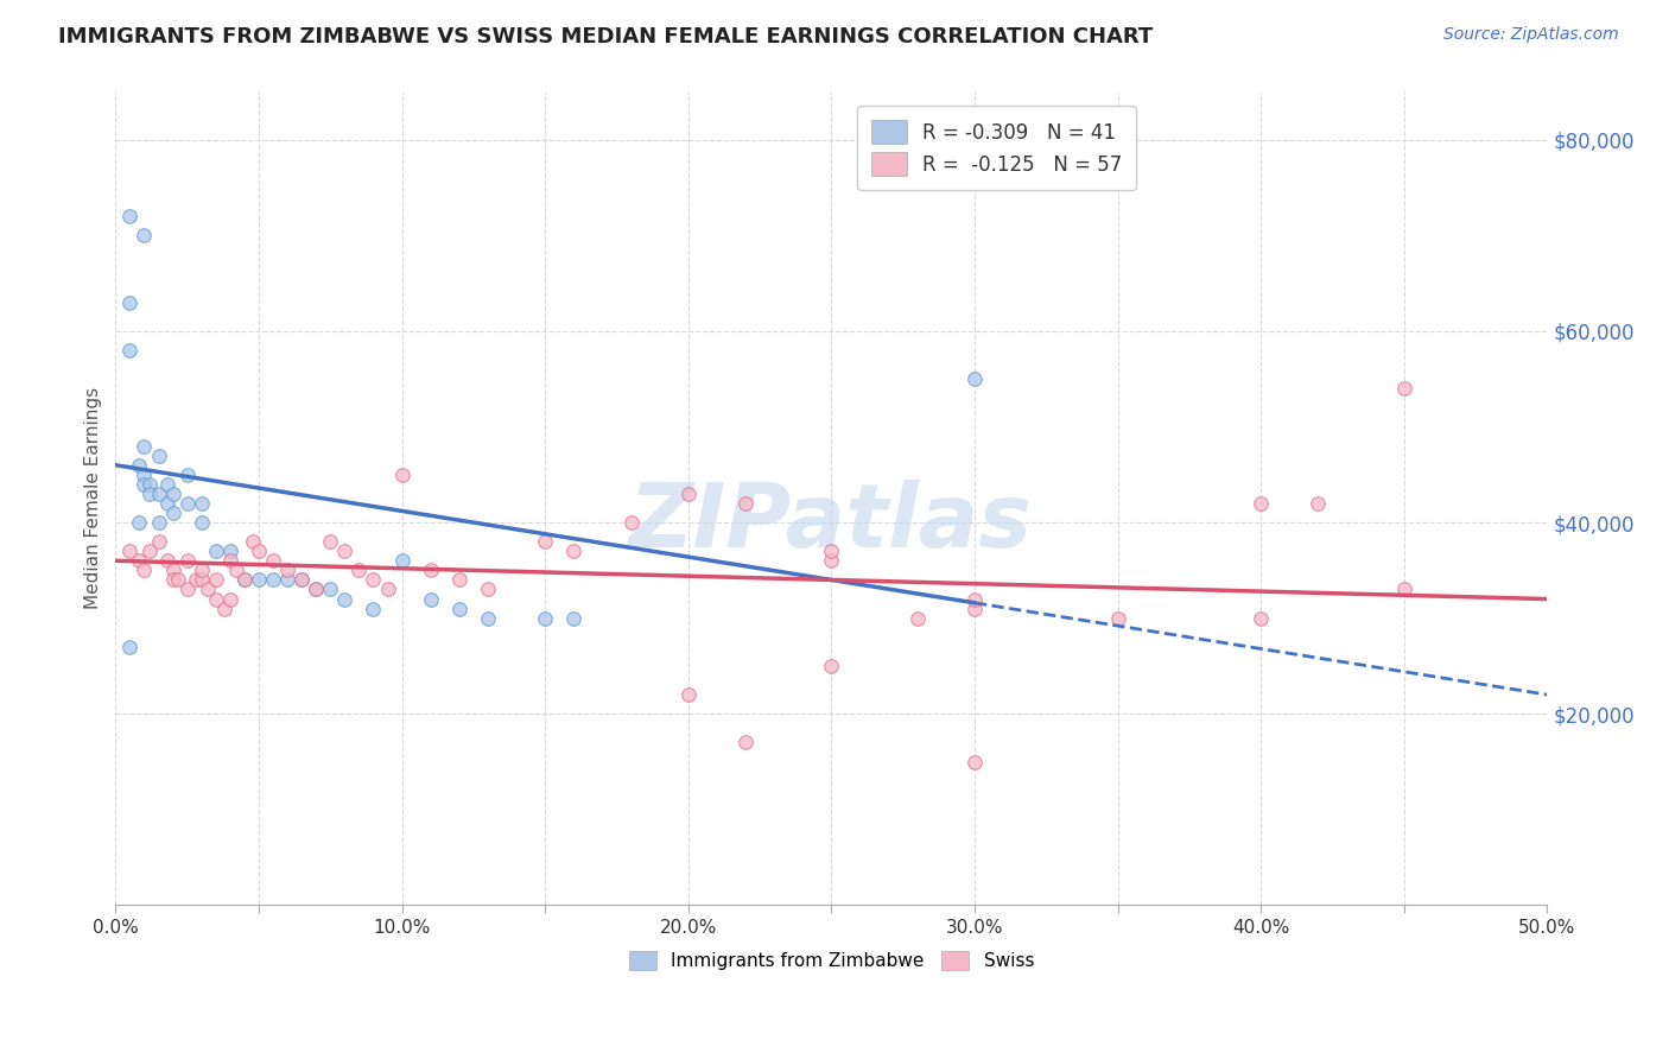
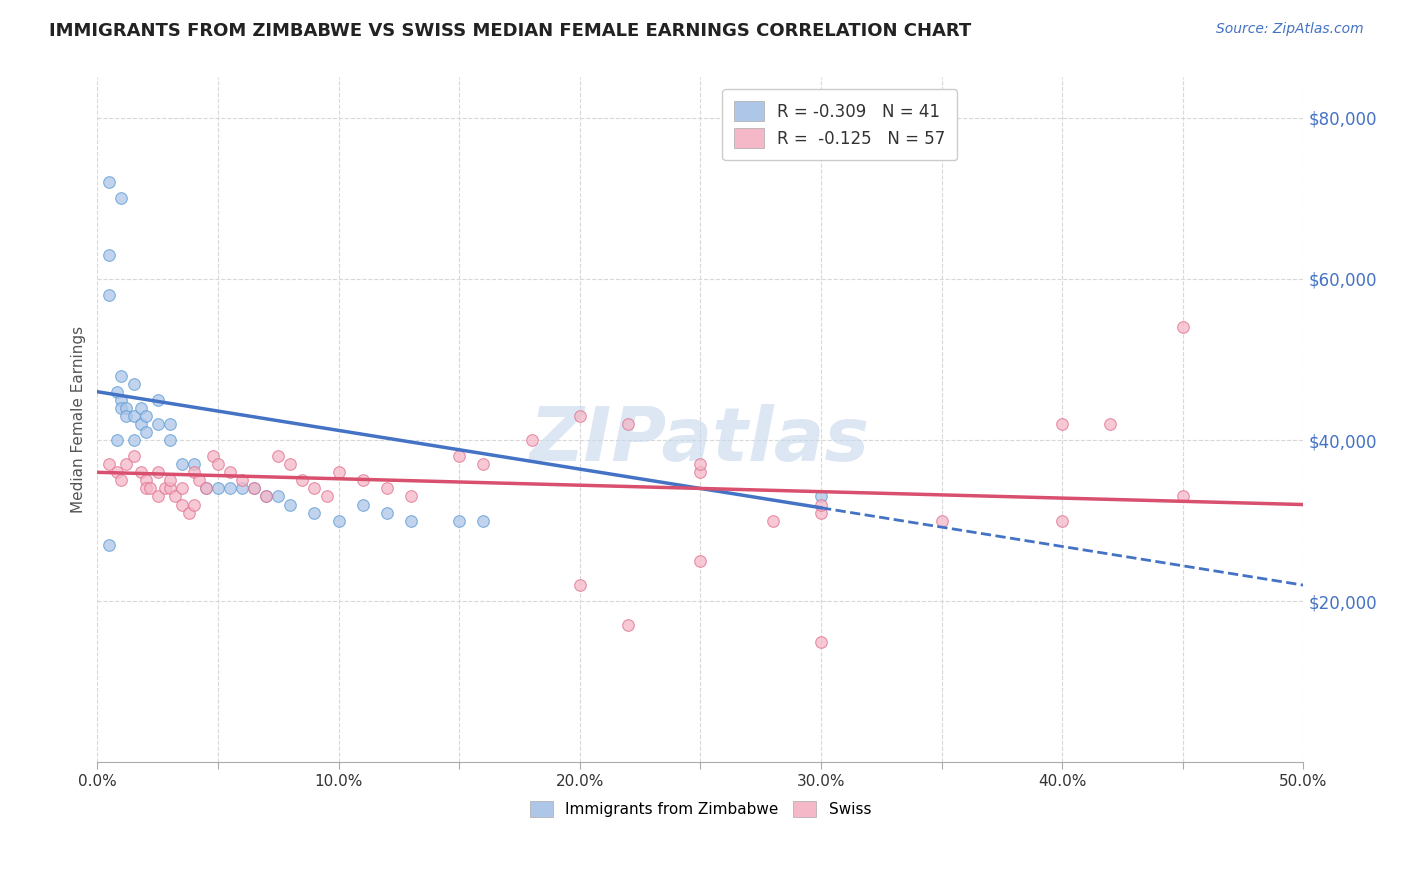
Immigrants from Zimbabwe/10.0%: $36,000 -> $30,000
Swiss/10.0%: $45,000 -> $36,000
Immigrants from Zimbabwe/30.0%: $55,000 -> $33,000
